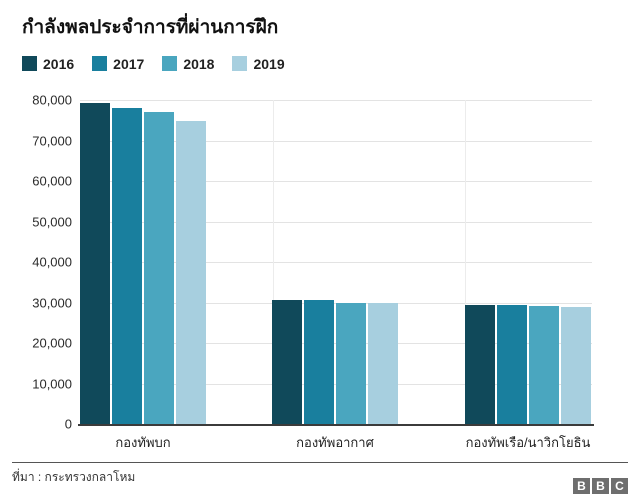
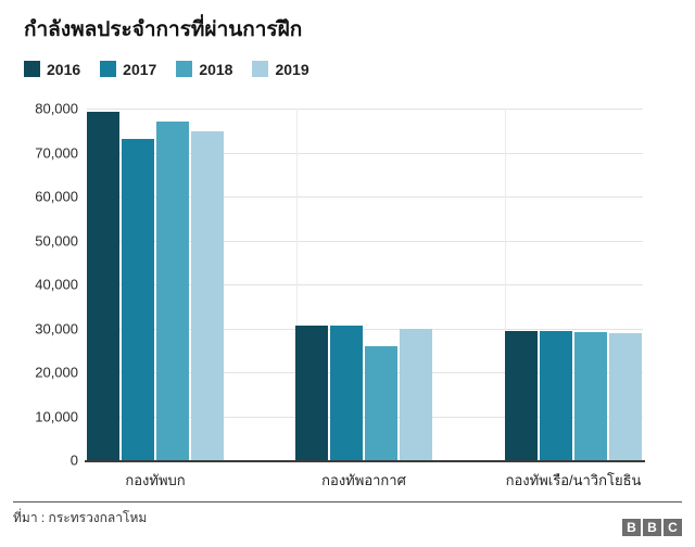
2017/กองทัพบก: 78000 -> 73000
2018/กองทัพอากาศ: 30000 -> 26000
